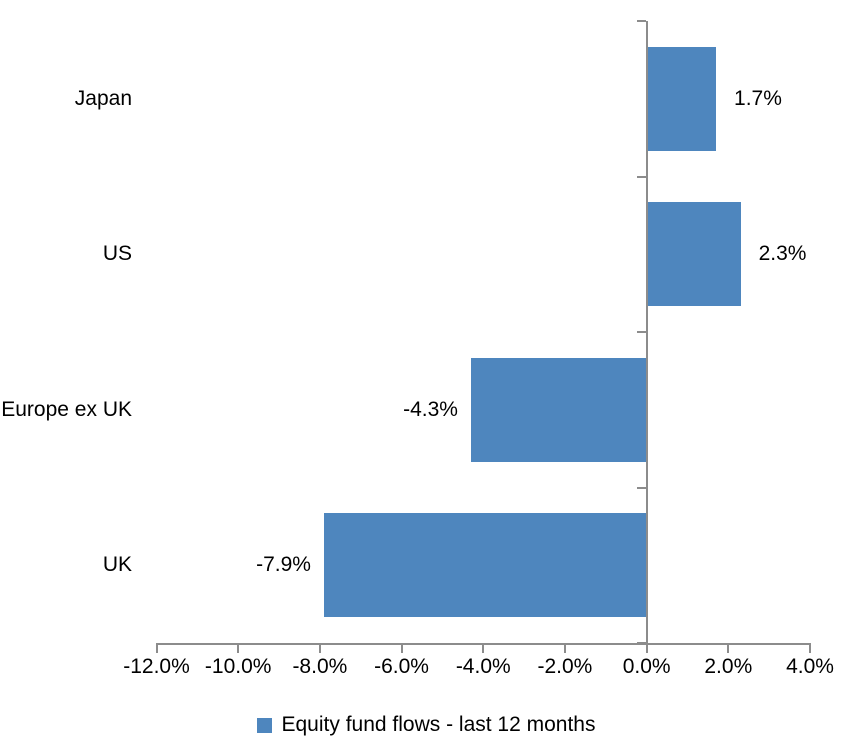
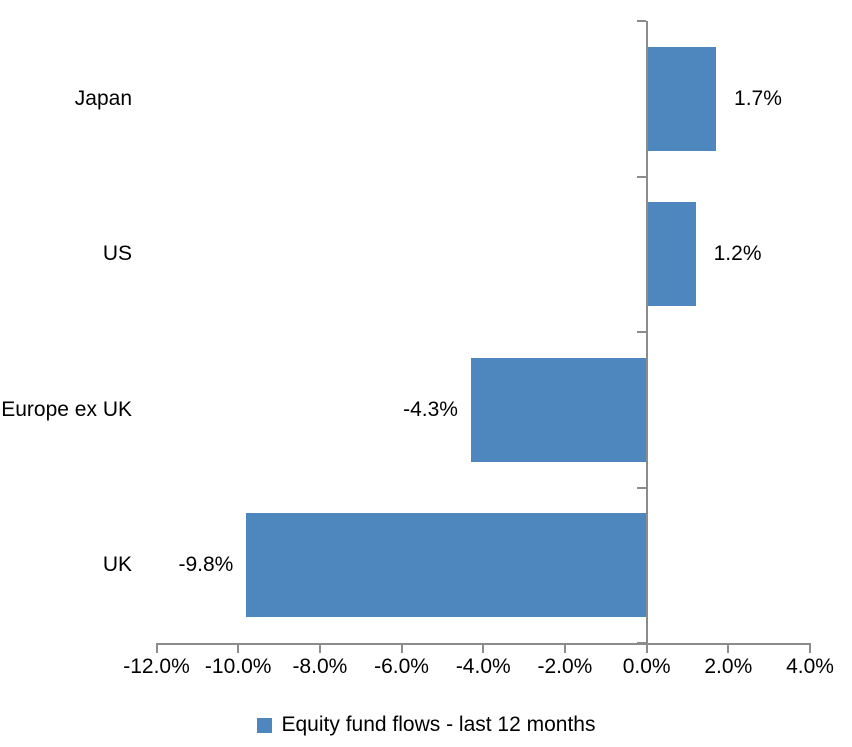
US: 2.3% -> 1.2%
UK: -7.9% -> -9.8%
